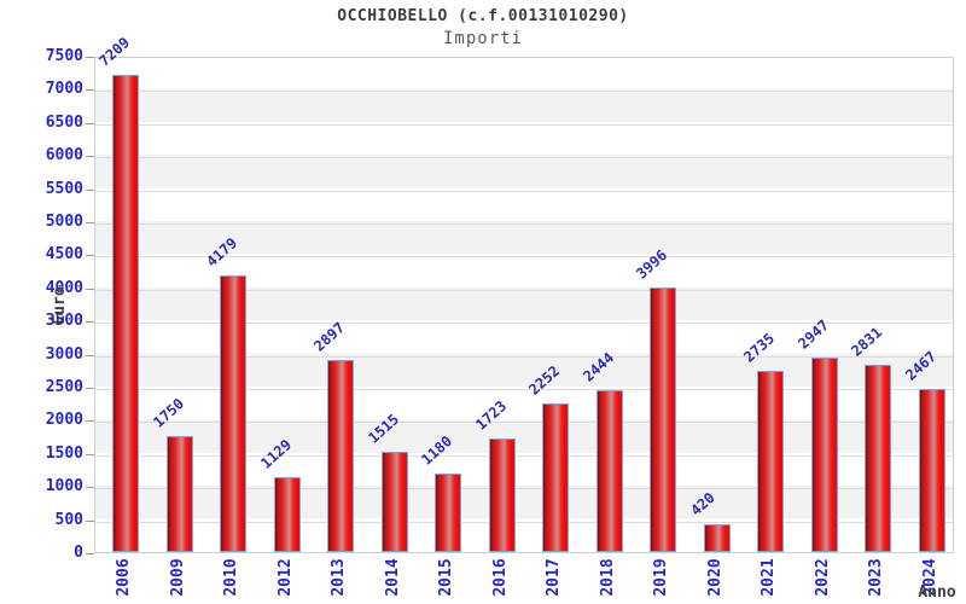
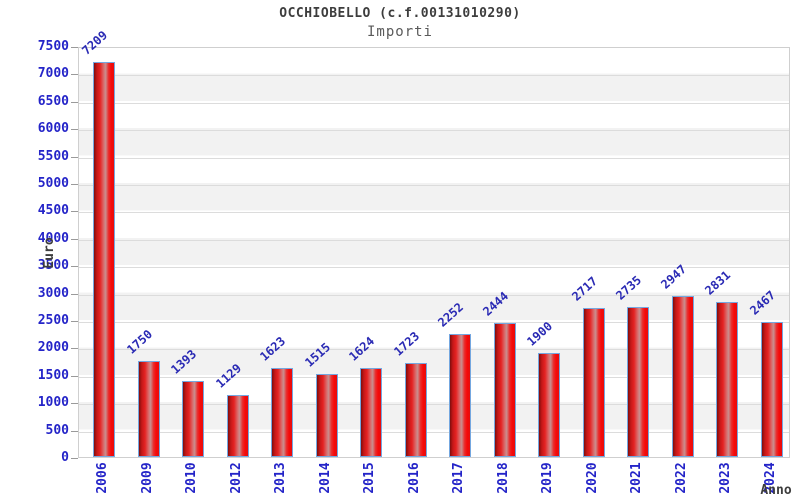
2010: 4179 -> 1393
2013: 2897 -> 1623
2015: 1180 -> 1624
2019: 3996 -> 1900
2020: 420 -> 2717
